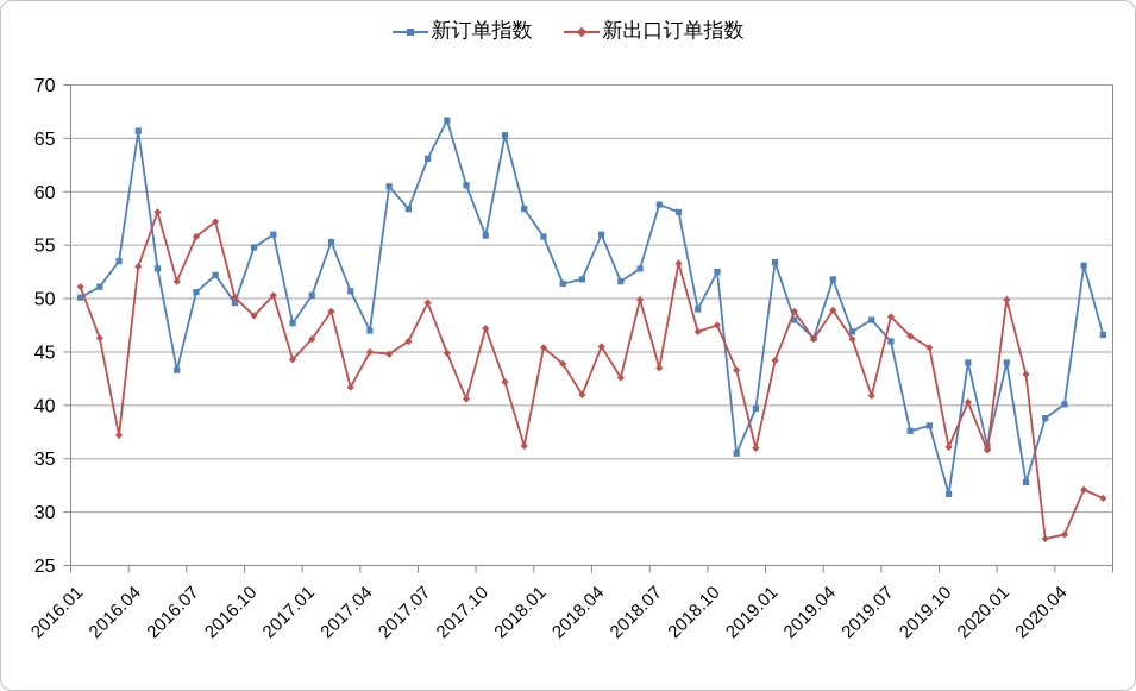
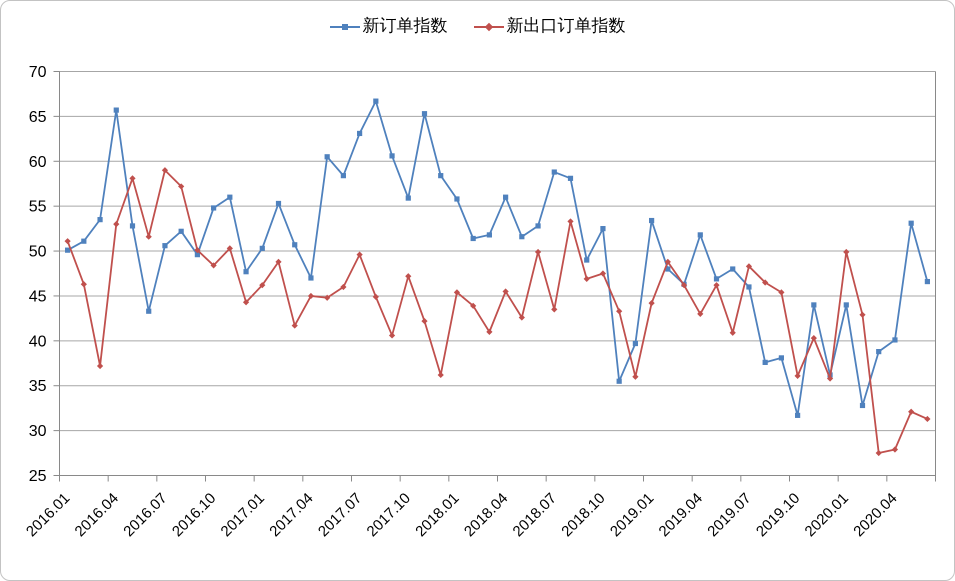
新出口订单指数/2016.07: 56 -> 59
新出口订单指数/2019.04: 49 -> 43
